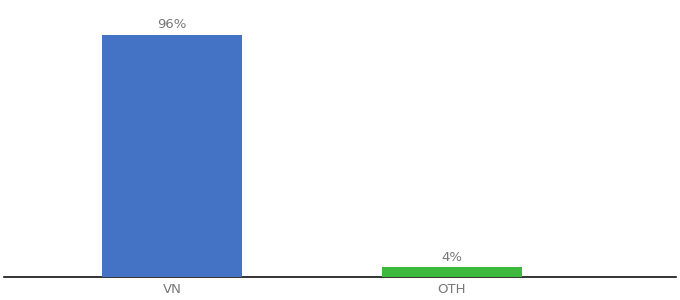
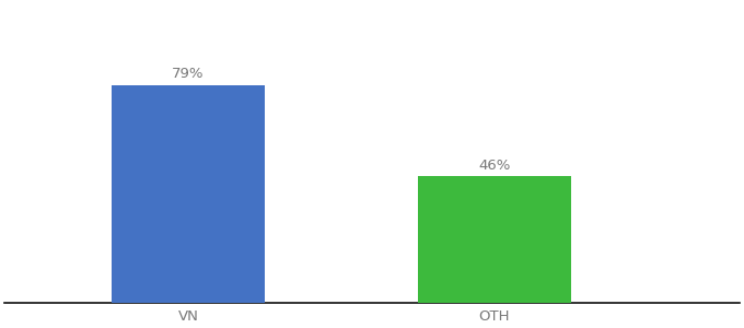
VN: 96% -> 79%
OTH: 4% -> 46%
